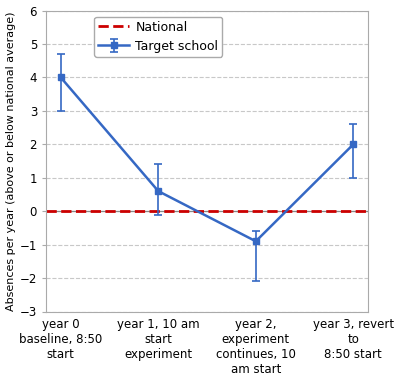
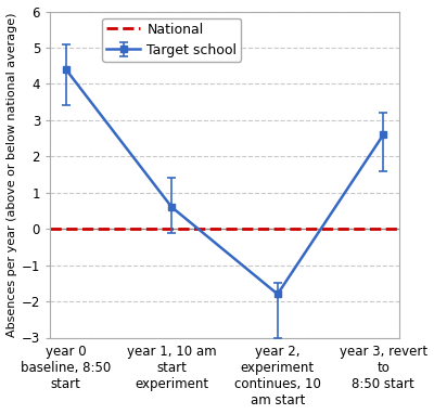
year 0 baseline, 8:50 start: 4.0 -> 4.4
year 2, experiment continues, 10 am start: -0.9 -> -1.8
year 3, revert to 8:50 start: 2.0 -> 2.6
